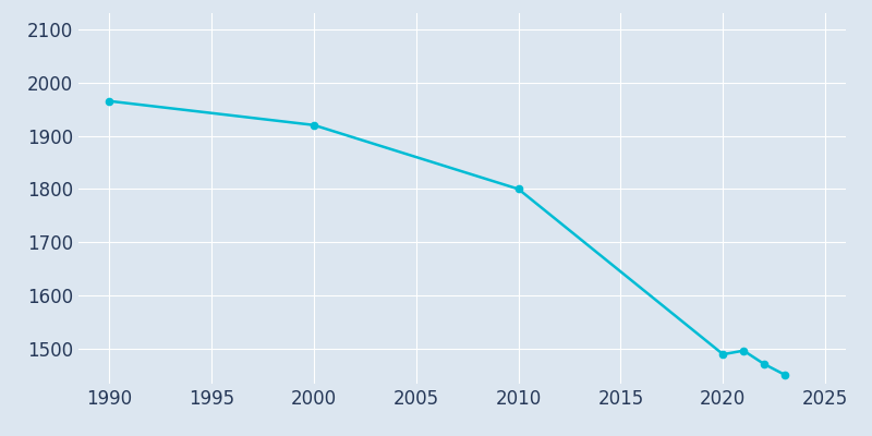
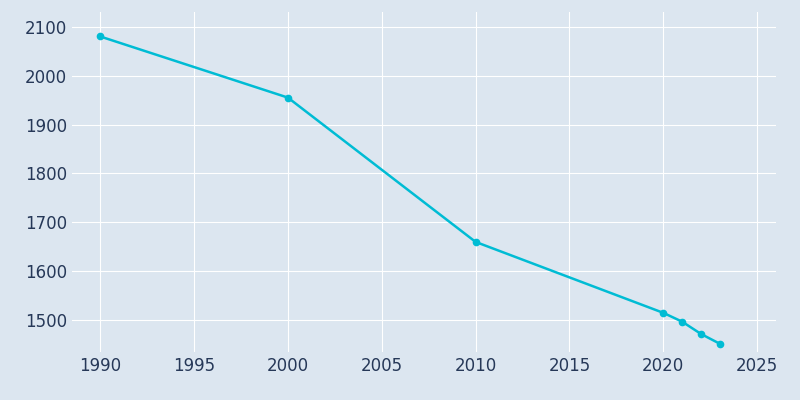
1990: 1965 -> 2080
2000: 1920 -> 1955
2010: 1800 -> 1660
2020: 1490 -> 1515
